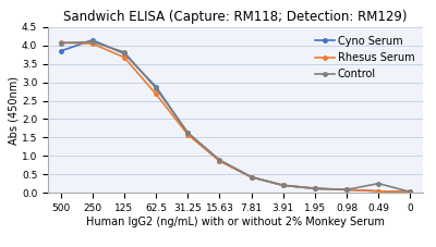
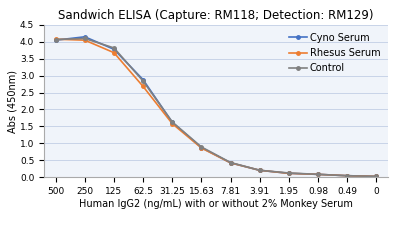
Cyno Serum/500: 3.85 -> 4.05
Control/0.49: 0.25 -> 0.04
